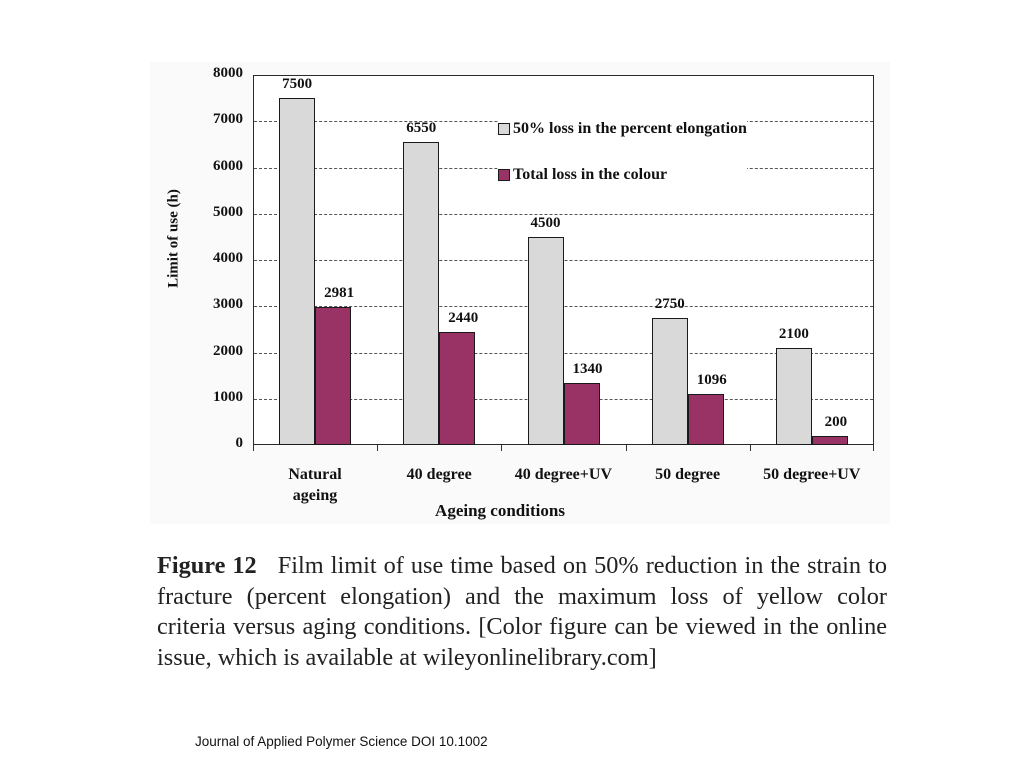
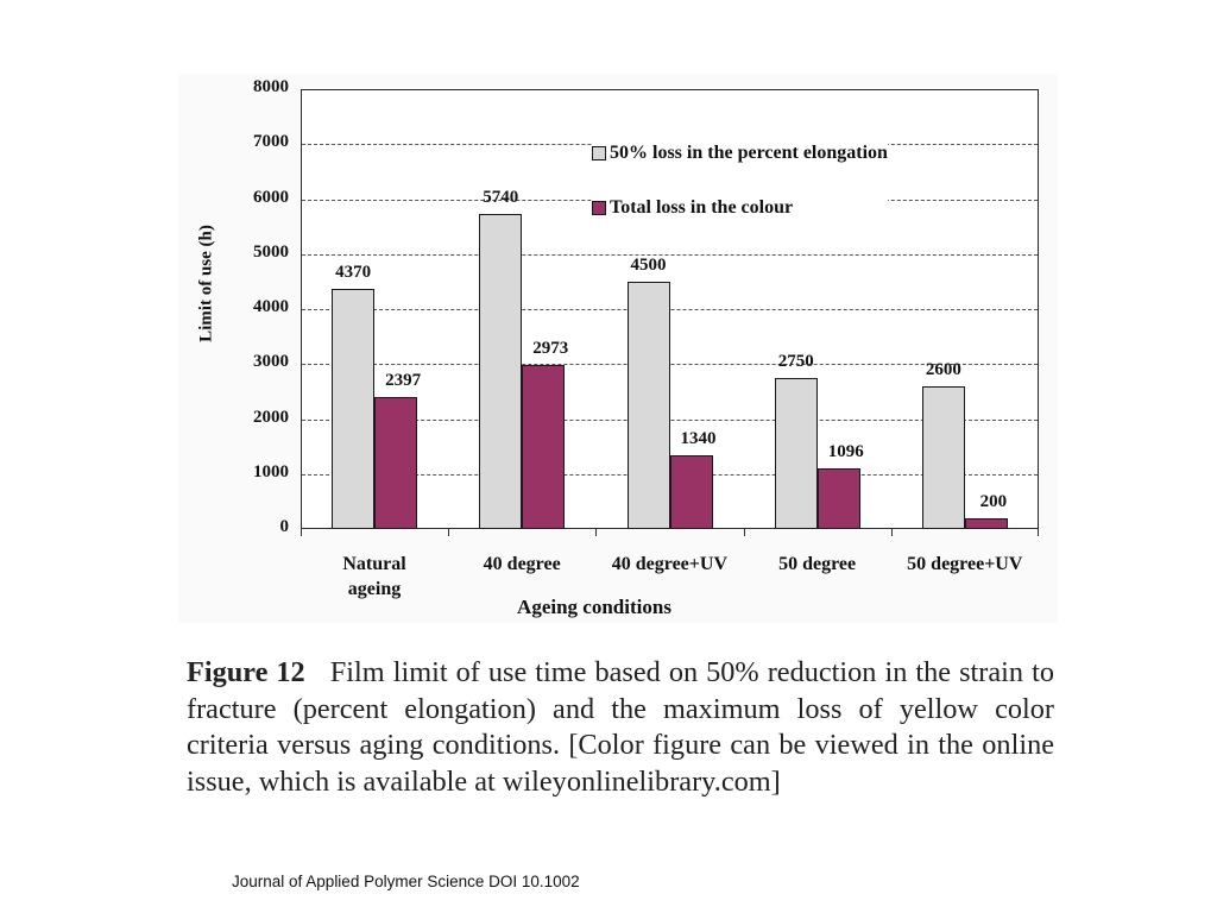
50% loss in the percent elongation/Natural ageing: 7500 -> 4370
Total loss in the colour/Natural ageing: 2981 -> 2397
50% loss in the percent elongation/40 degree: 6550 -> 5740
Total loss in the colour/40 degree: 2440 -> 2973
50% loss in the percent elongation/50 degree+UV: 2100 -> 2600
